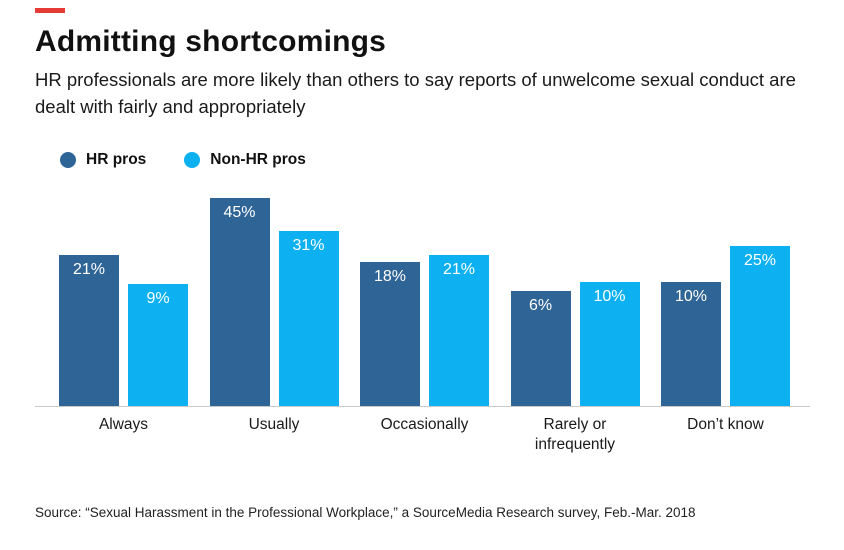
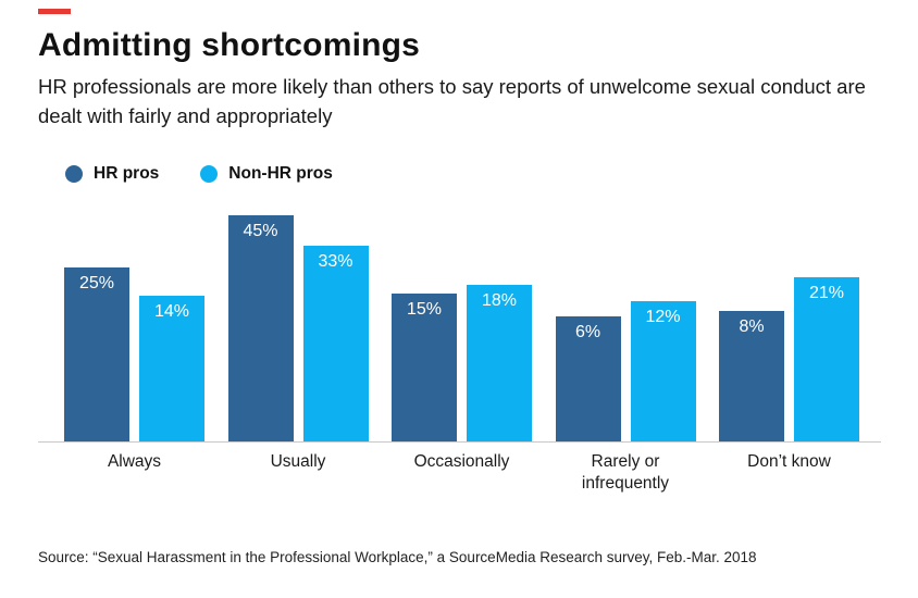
HR pros/Always: 21% -> 25%
Non-HR pros/Always: 9% -> 14%
Non-HR pros/Usually: 31% -> 33%
HR pros/Occasionally: 18% -> 15%
Non-HR pros/Occasionally: 21% -> 18%
Non-HR pros/Rarely or infrequently: 10% -> 12%
HR pros/Don’t know: 10% -> 8%
Non-HR pros/Don’t know: 25% -> 21%
